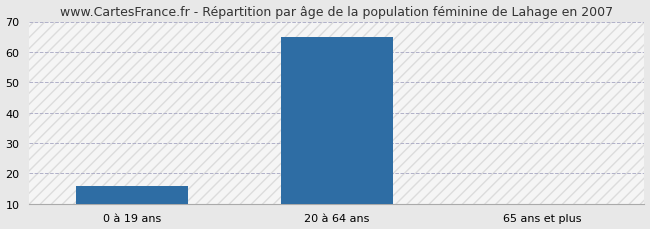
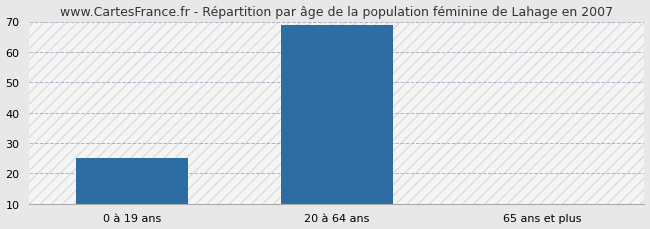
0 à 19 ans: 16 -> 25
20 à 64 ans: 65 -> 69
